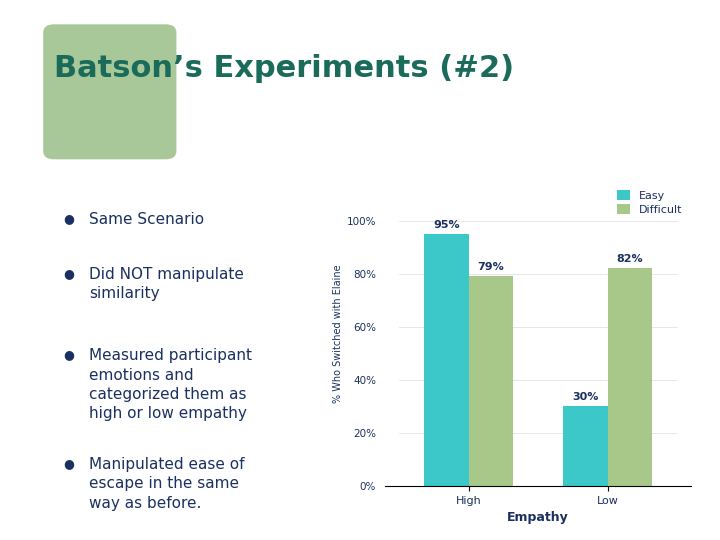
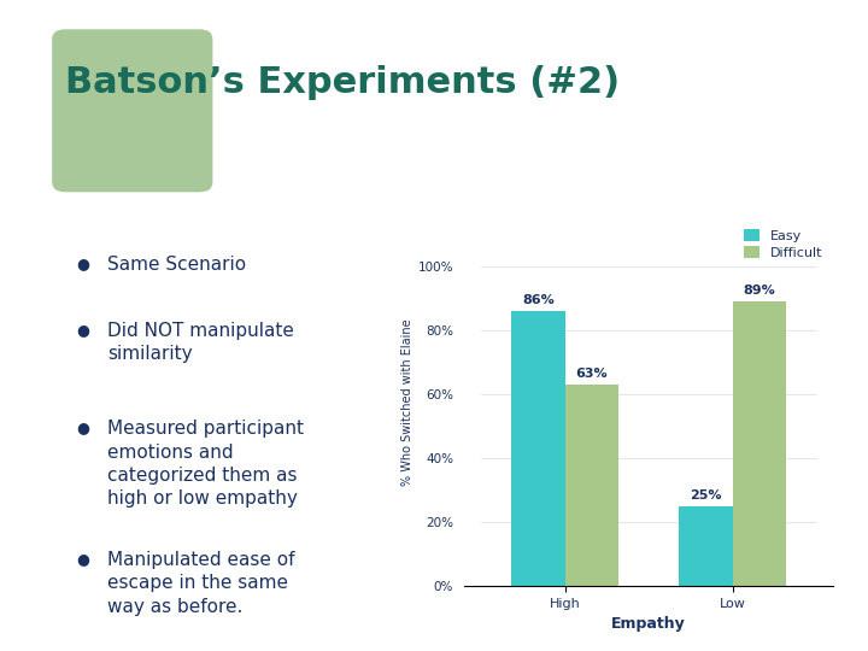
Easy/High: 95% -> 86%
Difficult/High: 79% -> 63%
Easy/Low: 30% -> 25%
Difficult/Low: 82% -> 89%
